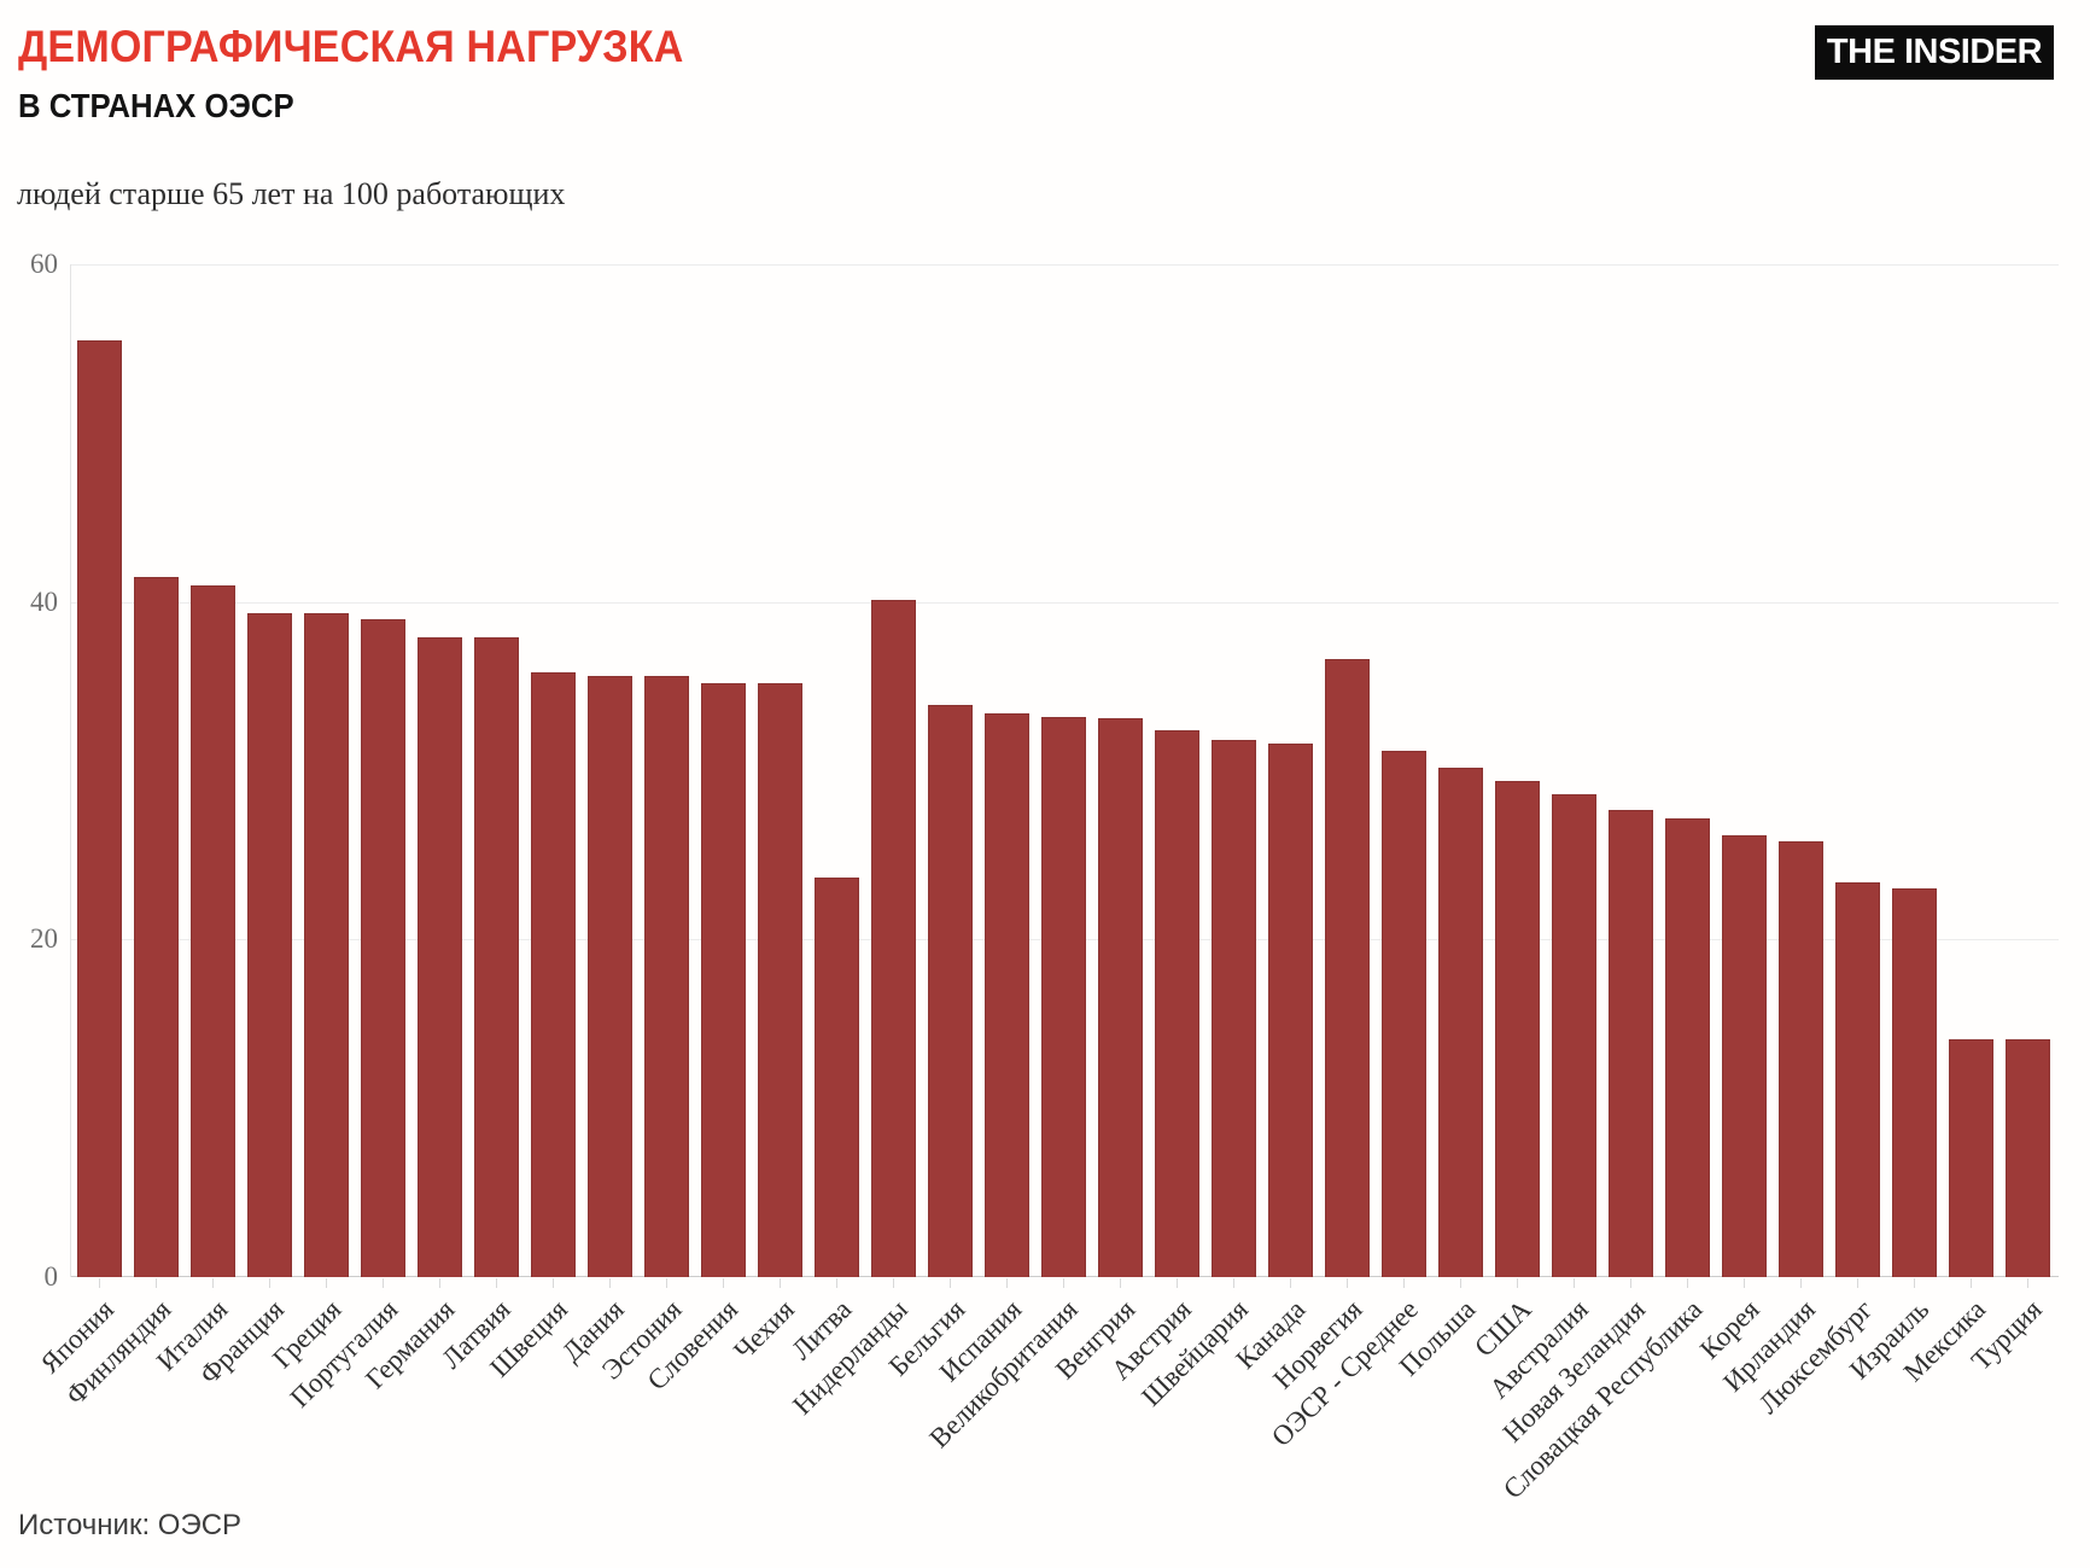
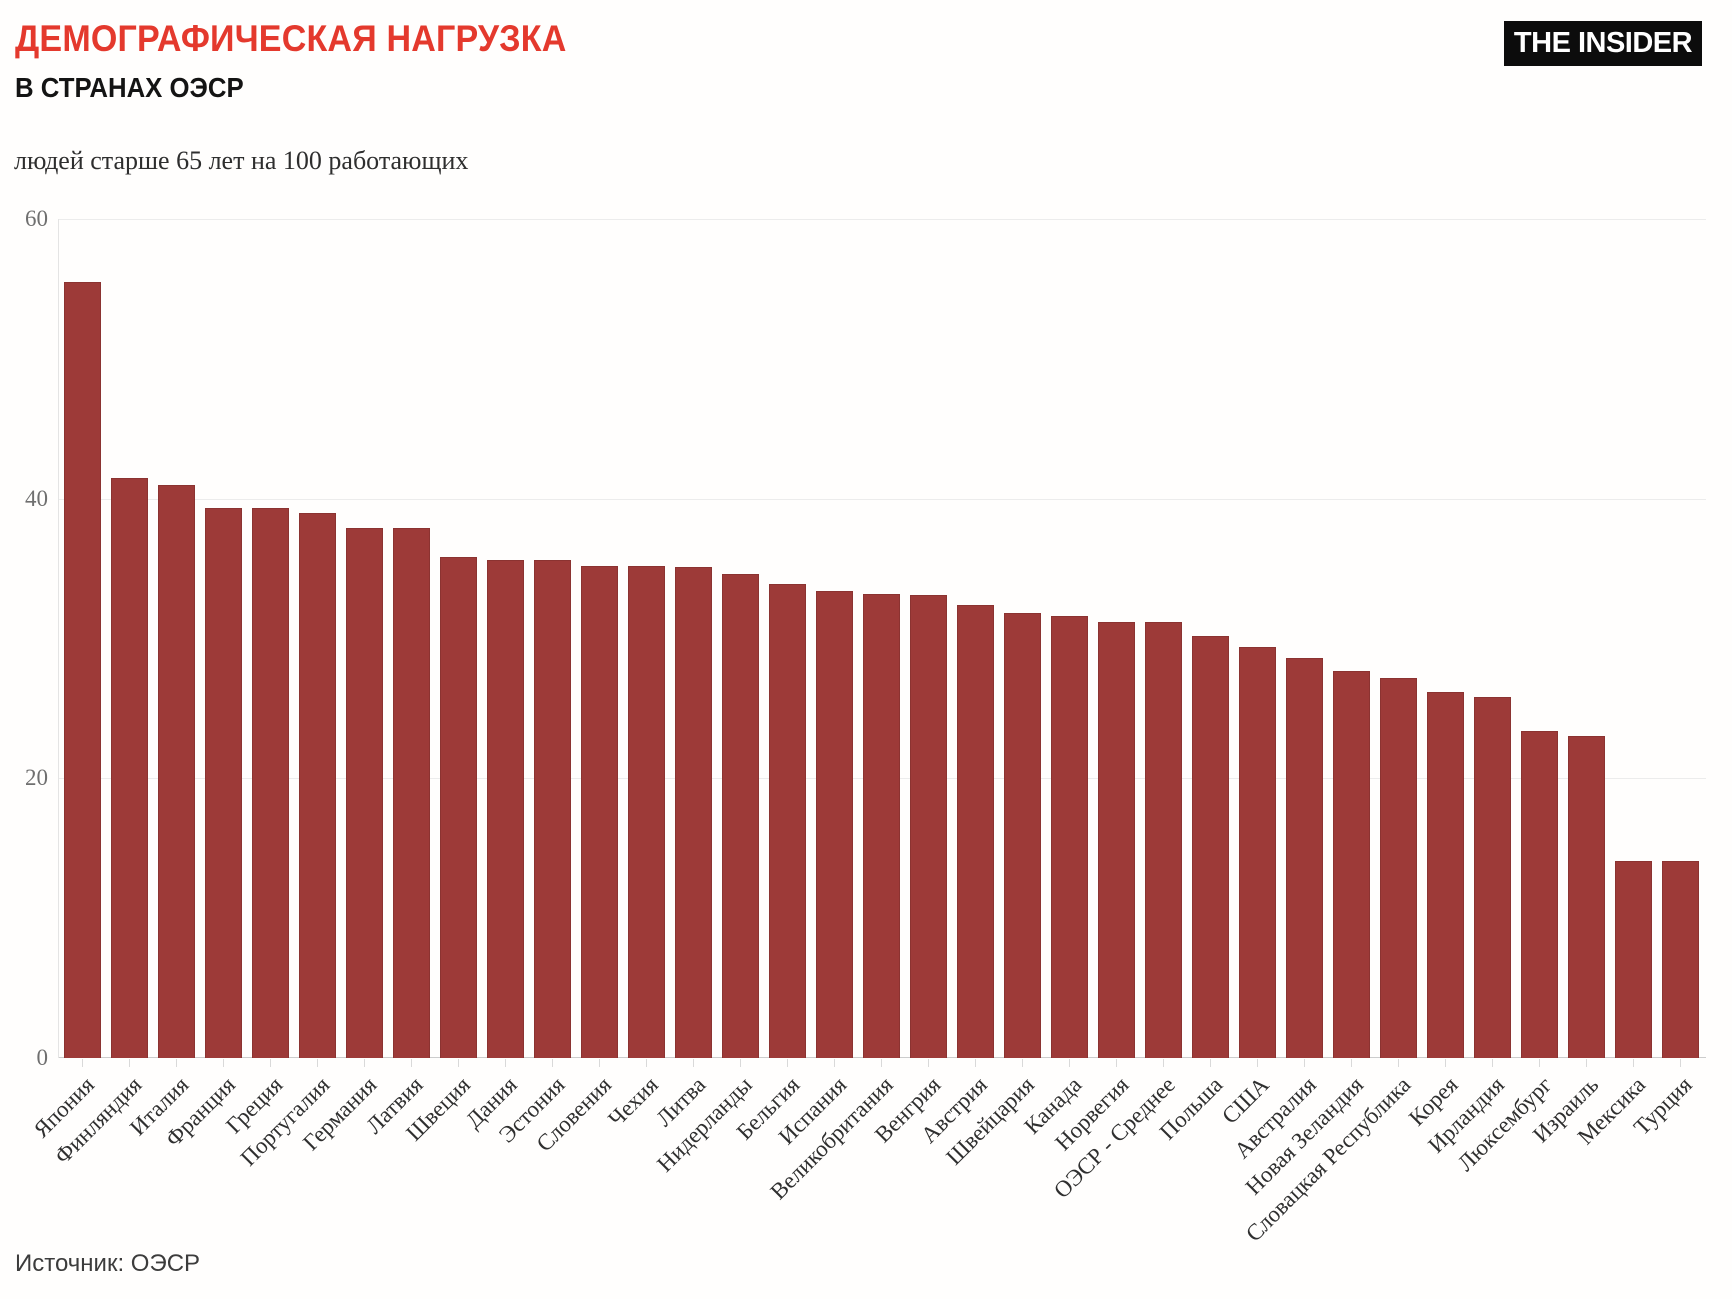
Литва: 23.7 -> 35.1
Нидерланды: 40.1 -> 34.6
Норвегия: 36.6 -> 31.2
